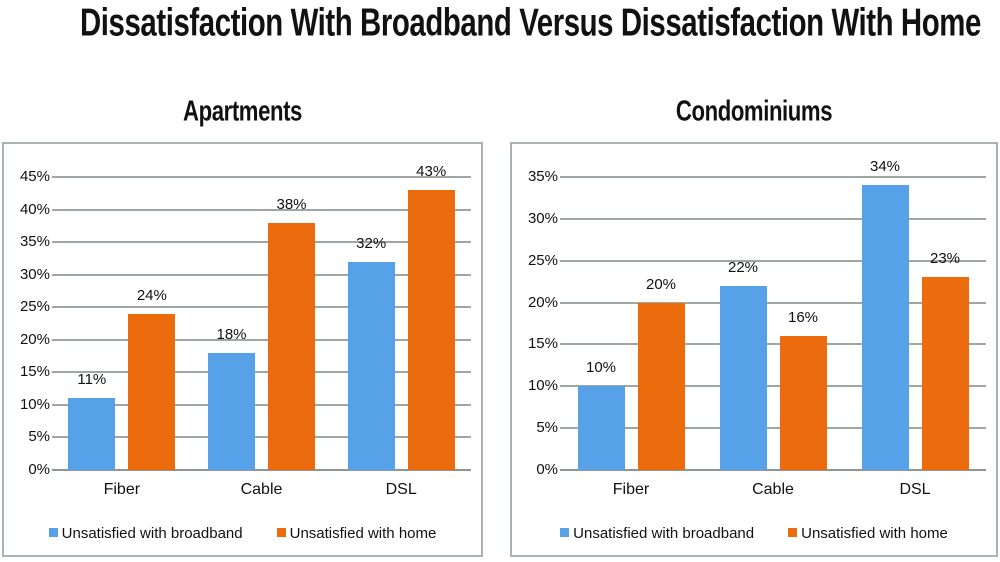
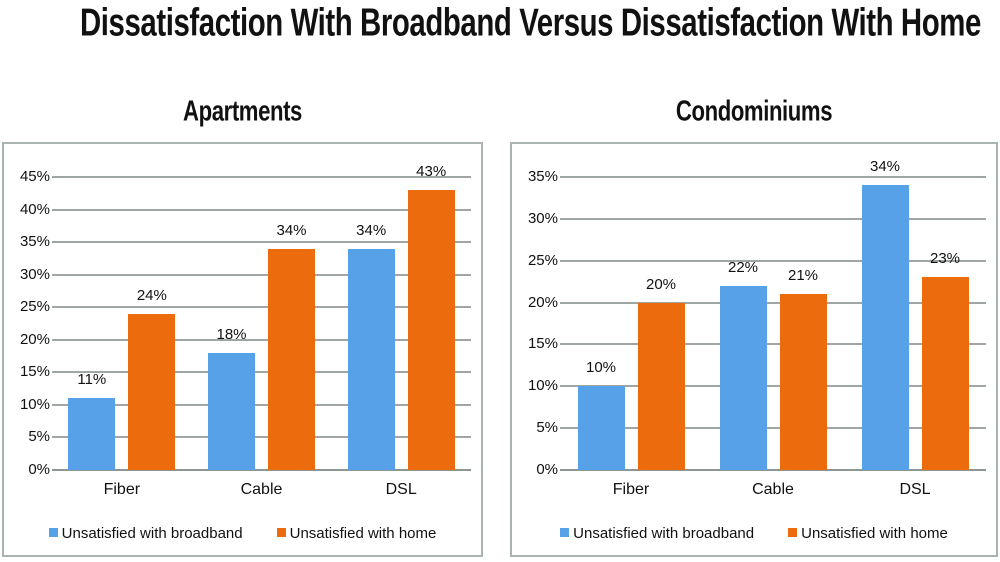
Apartments/Unsatisfied with home/Cable: 38% -> 34%
Apartments/Unsatisfied with broadband/DSL: 32% -> 34%
Condominiums/Unsatisfied with home/Cable: 16% -> 21%
